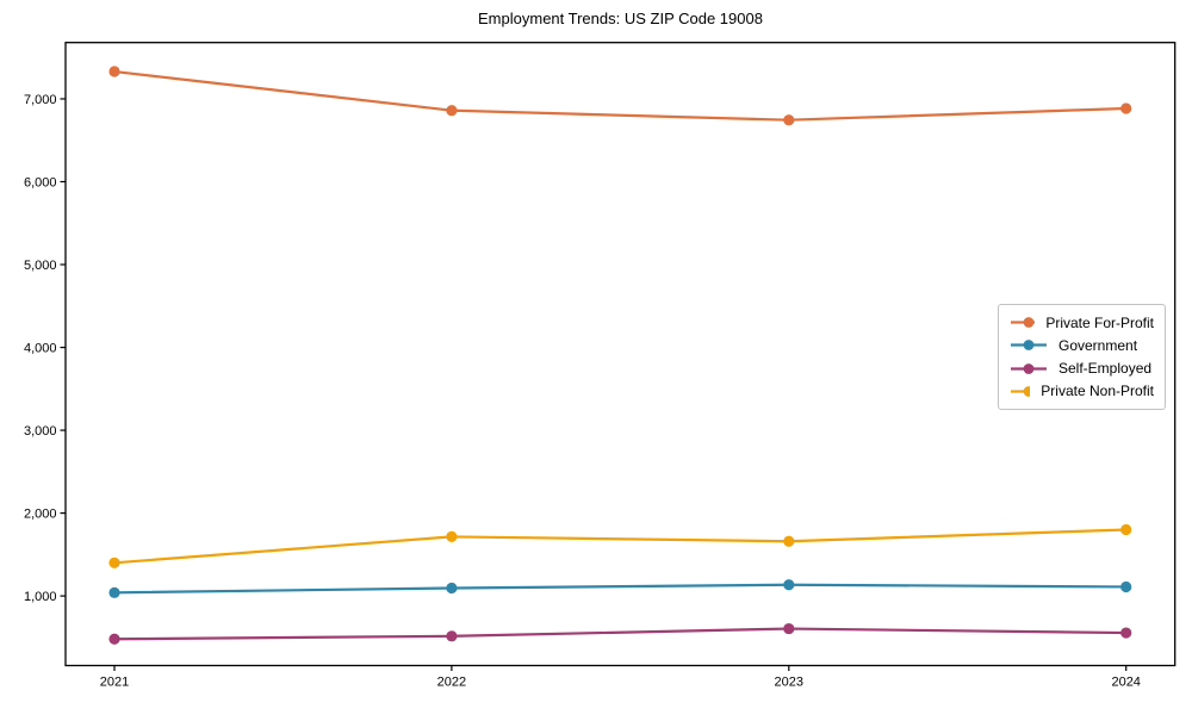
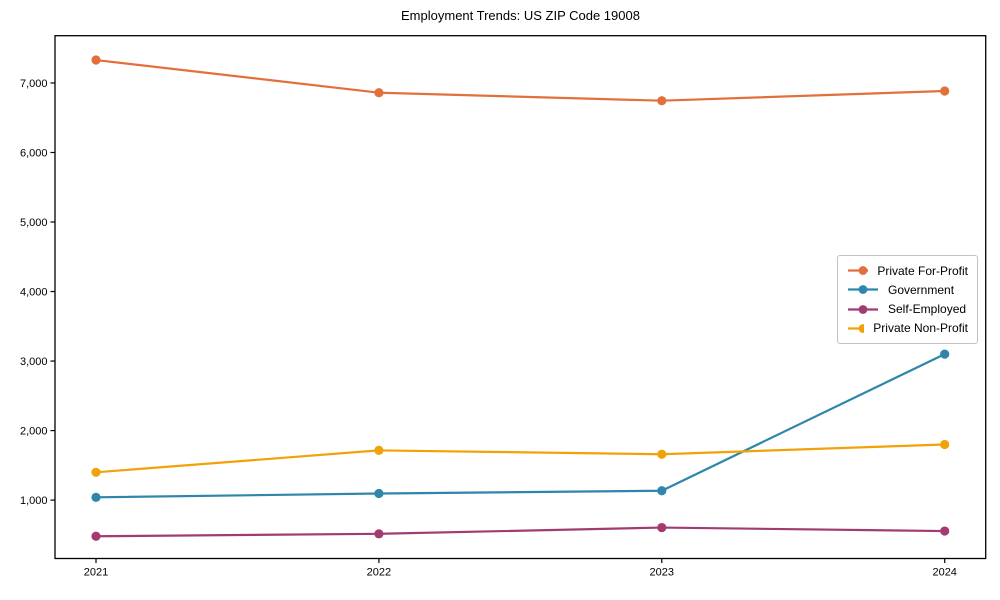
Government/2024: 1100 -> 3100
